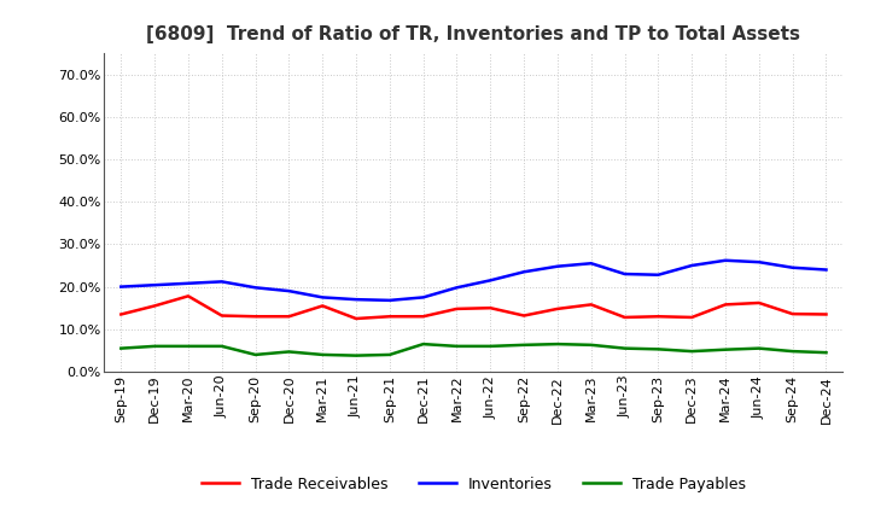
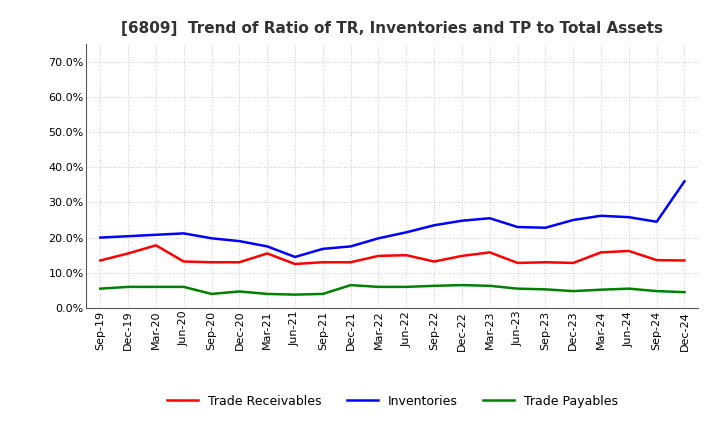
Inventories/Jun-21: 17.0% -> 14.5%
Inventories/Dec-24: 24.0% -> 36.0%
